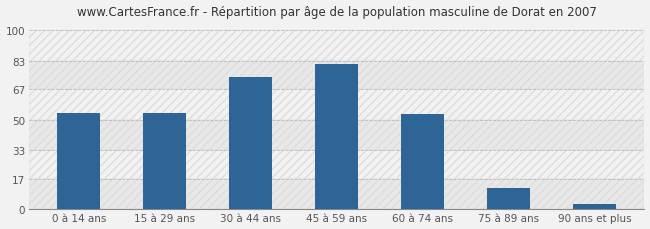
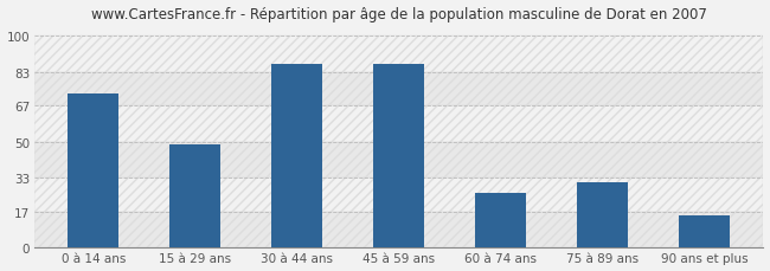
0 à 14 ans: 54 -> 73
15 à 29 ans: 54 -> 49
30 à 44 ans: 74 -> 87
45 à 59 ans: 81 -> 87
60 à 74 ans: 53 -> 26
75 à 89 ans: 12 -> 31
90 ans et plus: 3 -> 15
